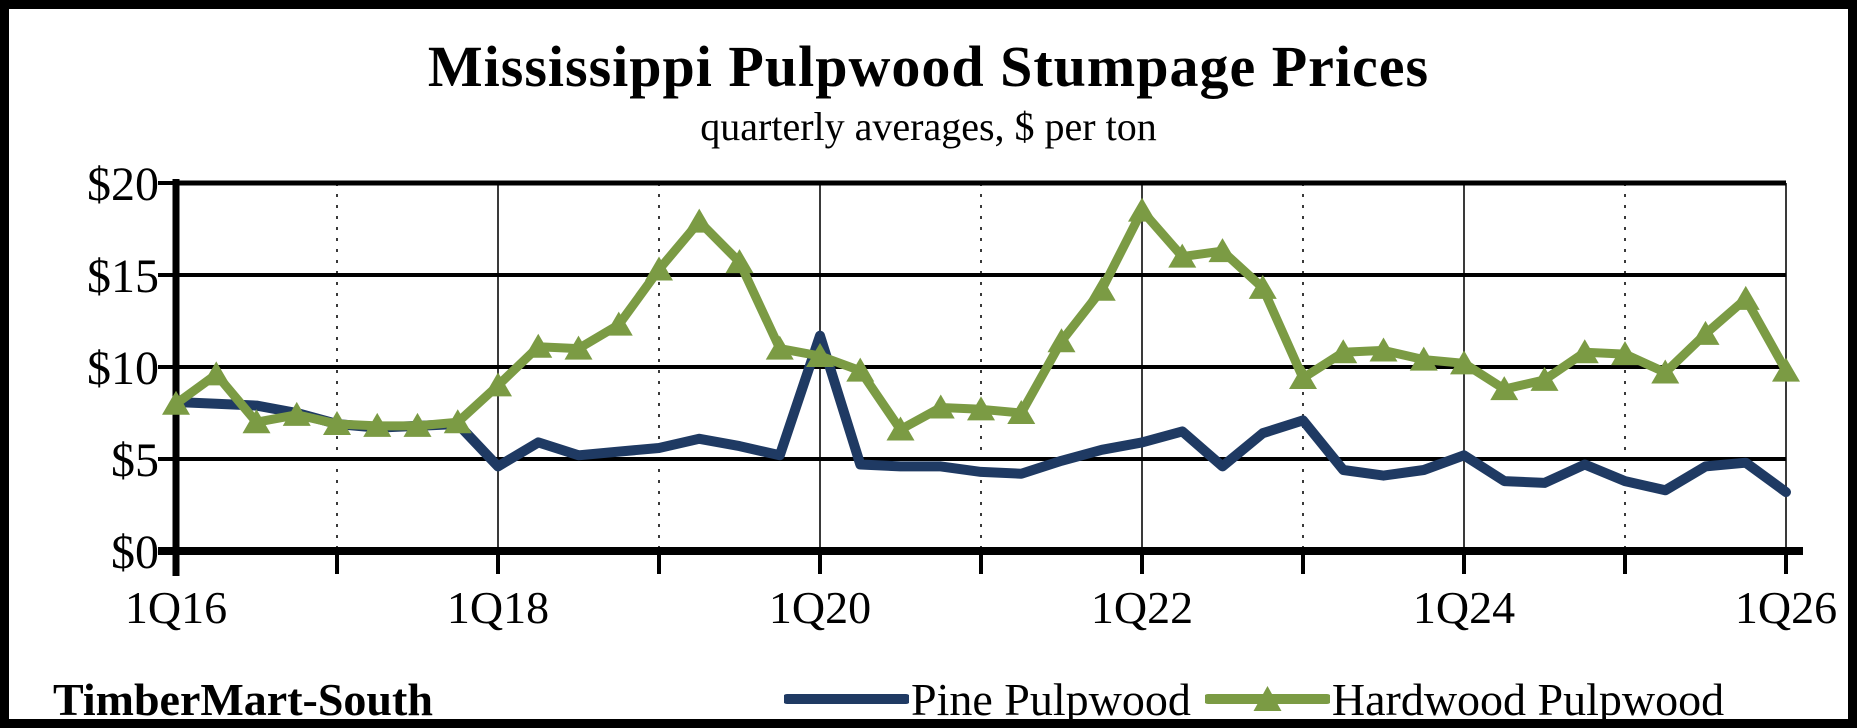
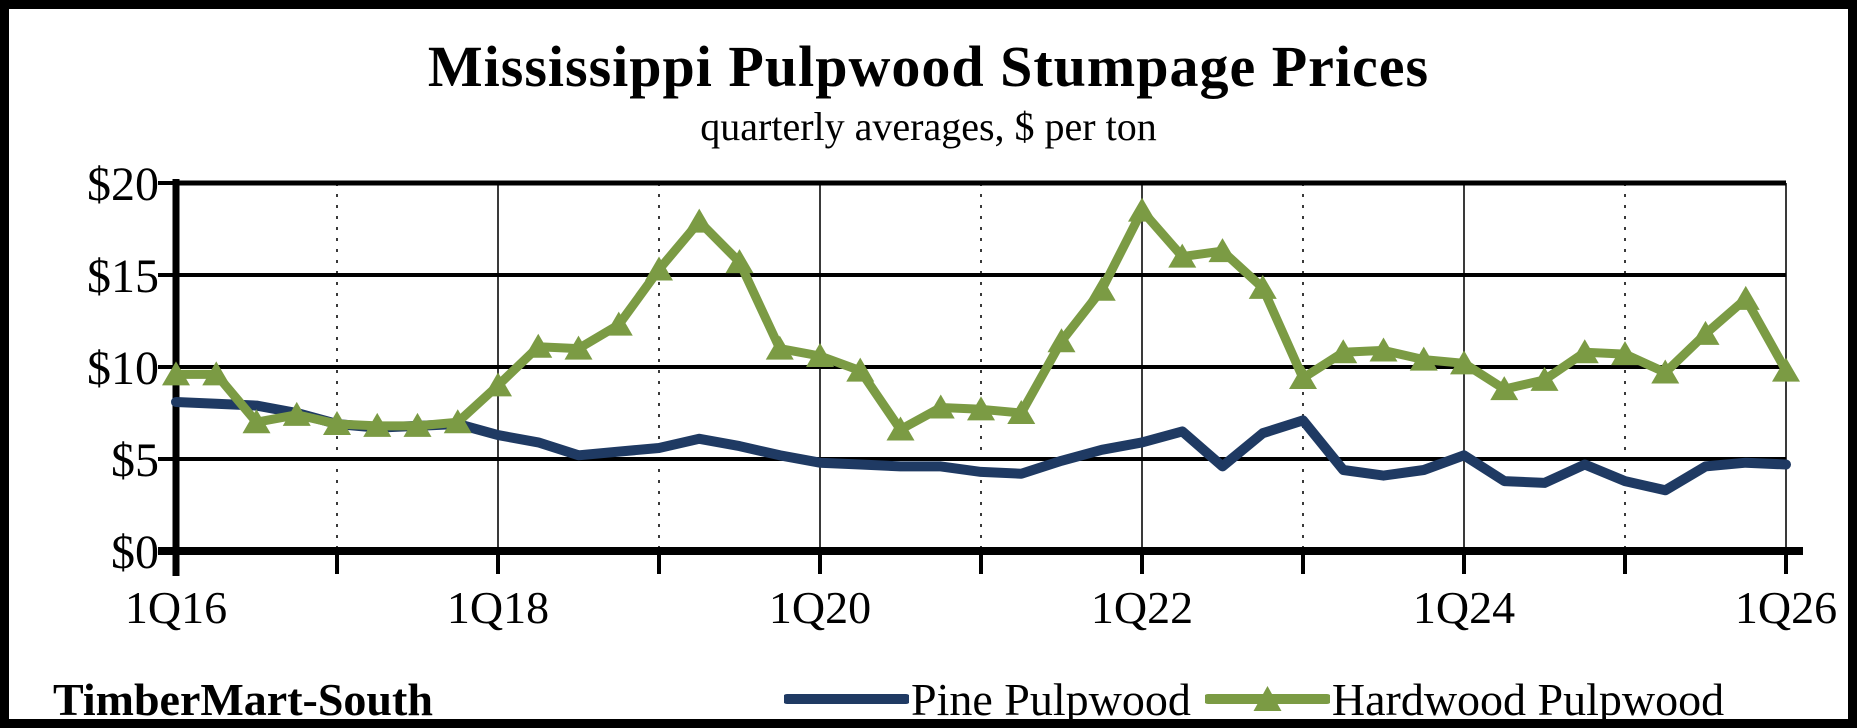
Hardwood Pulpwood/1Q16: $8.0 -> $9.6
Pine Pulpwood/1Q18: $4.6 -> $6.3
Pine Pulpwood/1Q20: $11.7 -> $4.8
Pine Pulpwood/1Q26: $3.2 -> $4.7
